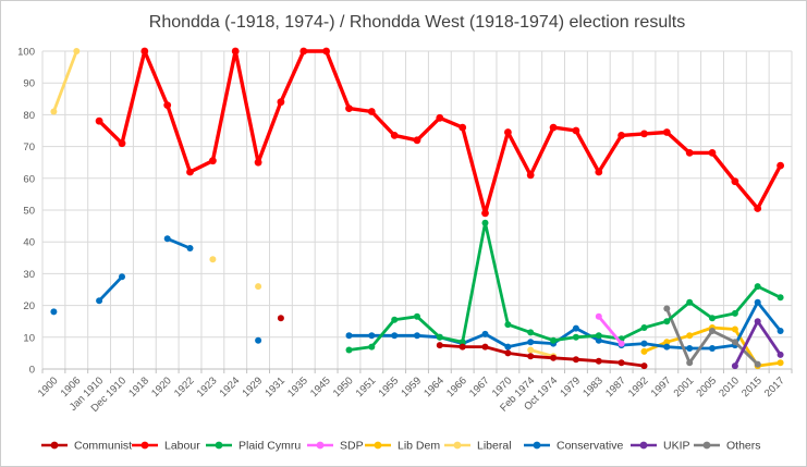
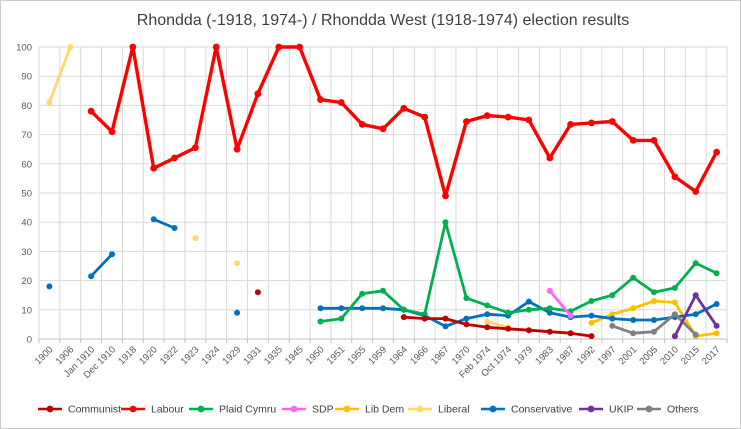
Labour/1920: 83 -> 58
Plaid Cymru/1967: 46 -> 40
Conservative/1967: 11 -> 4
Labour/Feb 1974: 61 -> 76
Others/1997: 19 -> 4
Others/2005: 12 -> 2
Labour/2010: 59 -> 56
Conservative/2015: 21 -> 8
